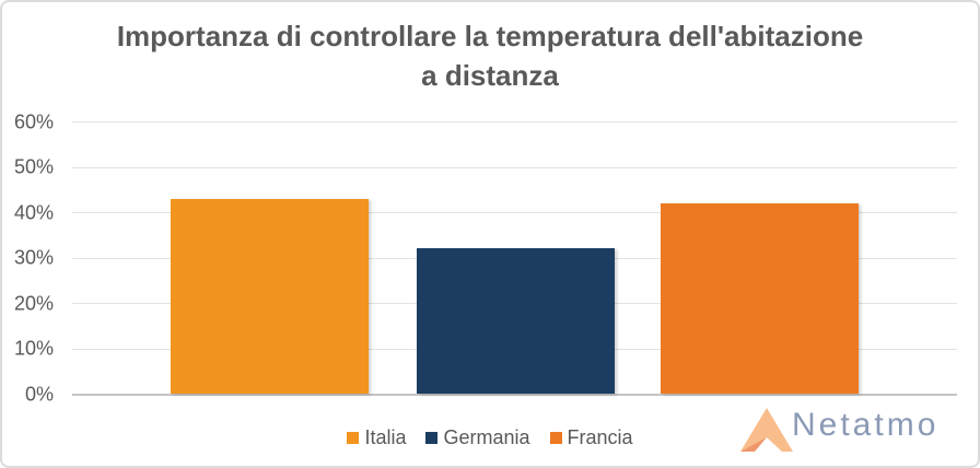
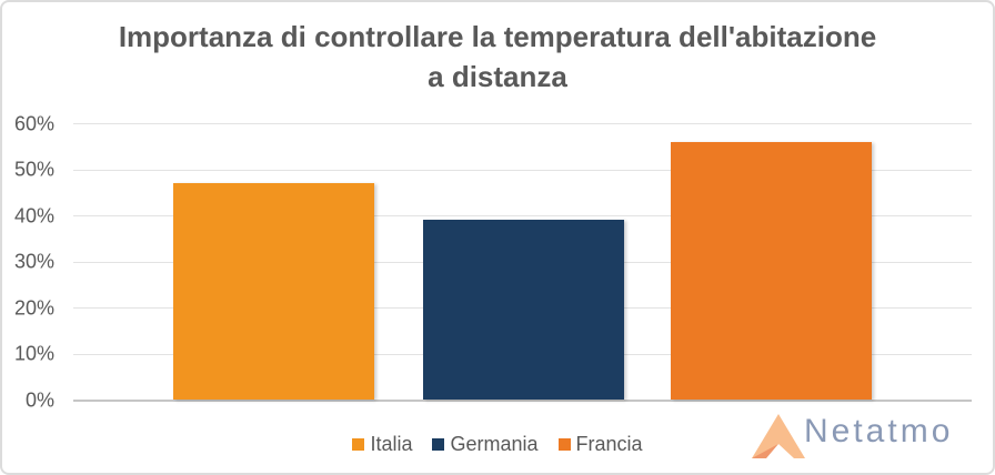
Italia: 43% -> 47%
Germania: 32% -> 39%
Francia: 42% -> 56%
